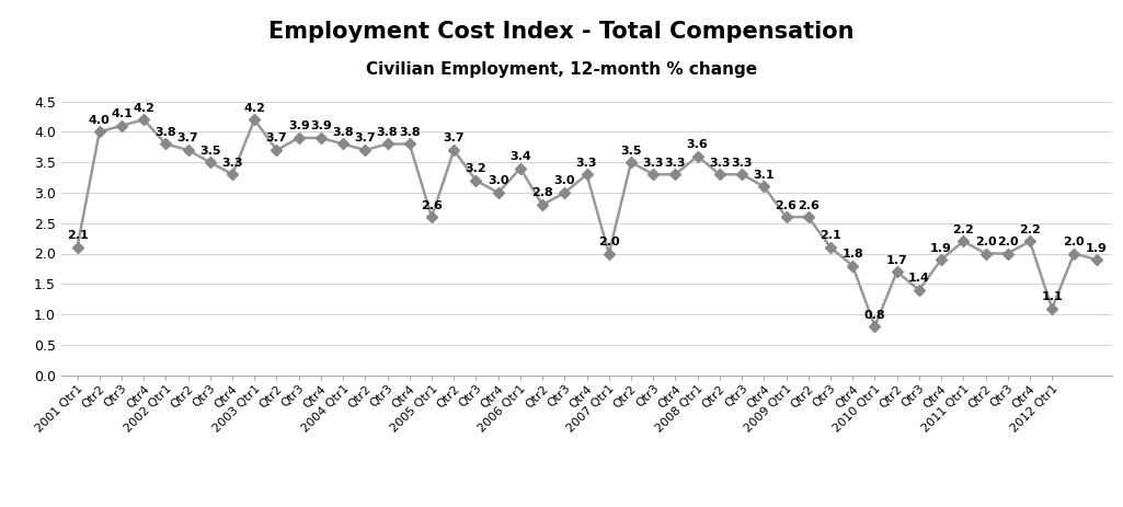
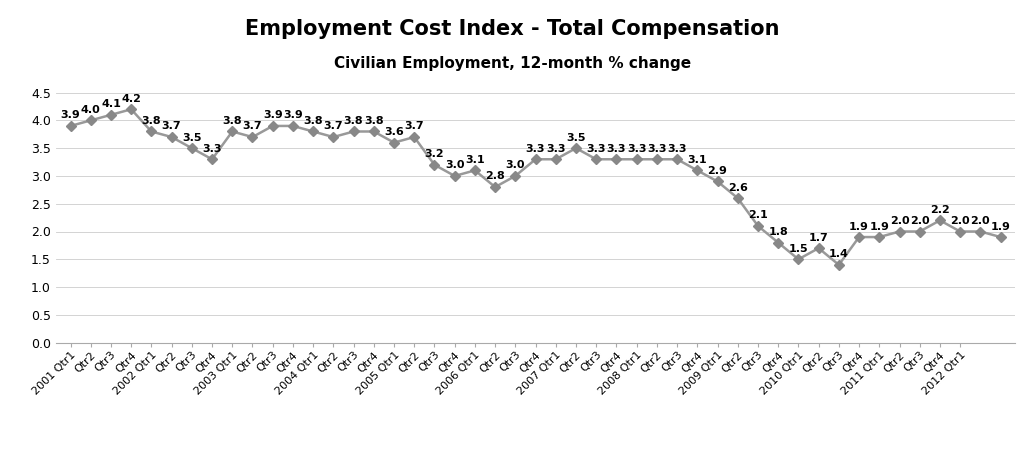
2001 Qtr1: 2.1 -> 3.9
2003 Qtr1: 4.2 -> 3.8
2005 Qtr1: 2.6 -> 3.6
2006 Qtr1: 3.4 -> 3.1
2007 Qtr1: 2.0 -> 3.3
2008 Qtr1: 3.6 -> 3.3
2009 Qtr1: 2.6 -> 2.9
2010 Qtr1: 0.8 -> 1.5
2011 Qtr1: 2.2 -> 1.9
2012 Qtr1: 1.1 -> 2.0
